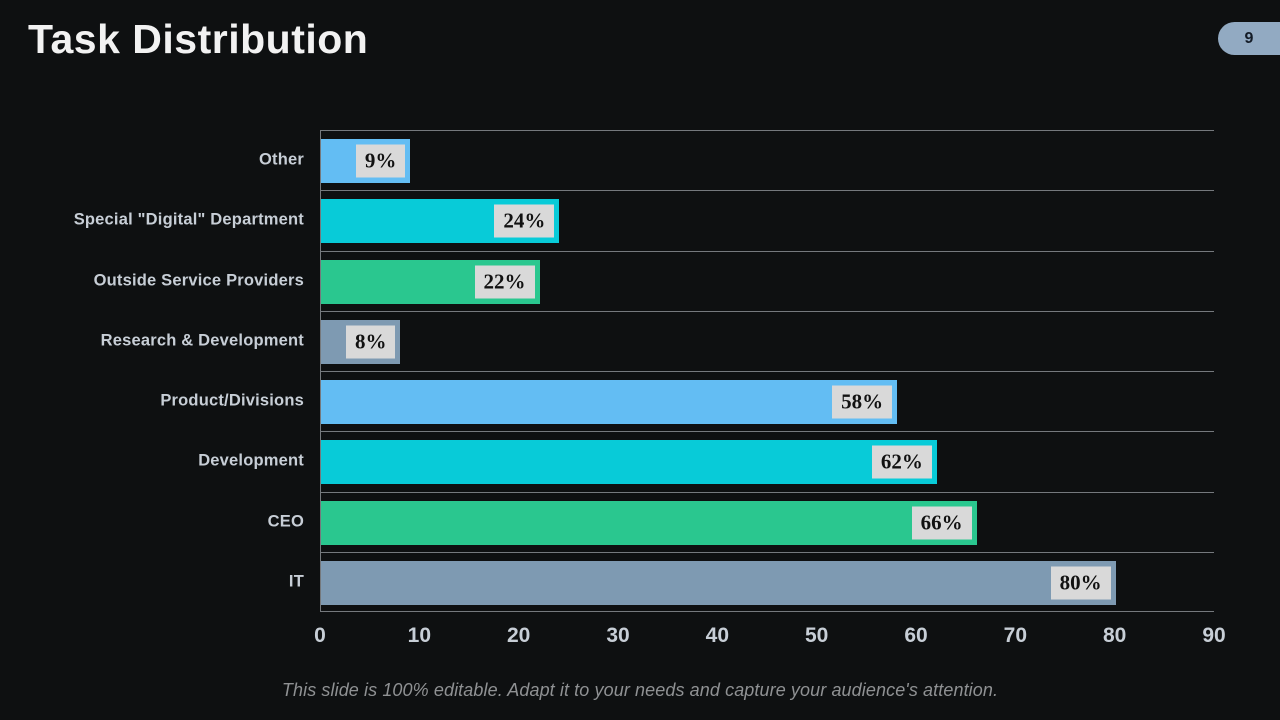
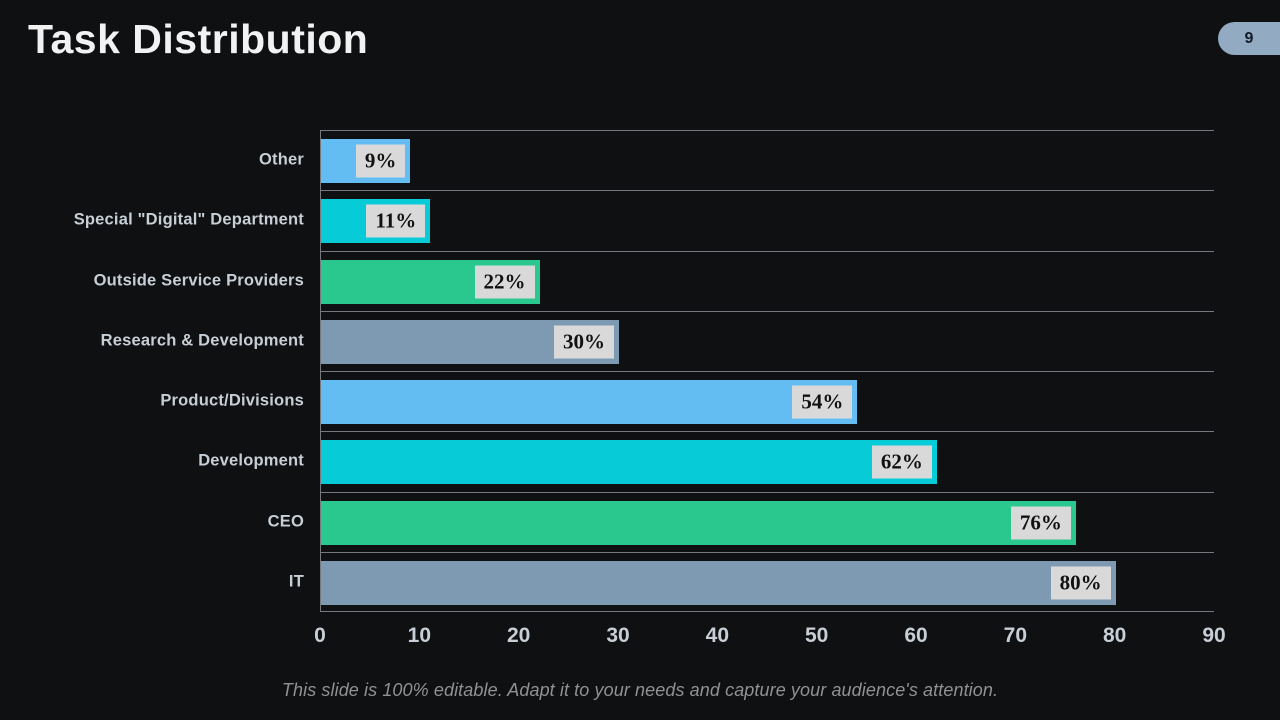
Special "Digital" Department: 24% -> 11%
Research & Development: 8% -> 30%
Product/Divisions: 58% -> 54%
CEO: 66% -> 76%
